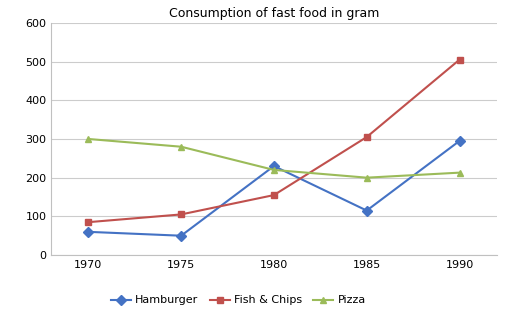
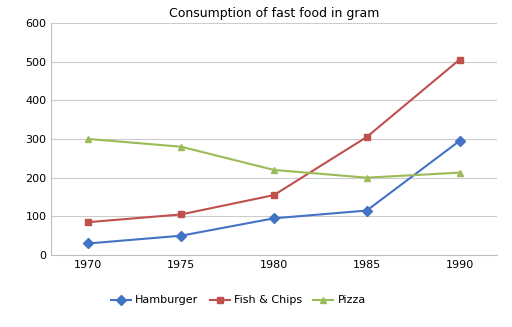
Hamburger/1970: 60 -> 30
Hamburger/1980: 230 -> 95
